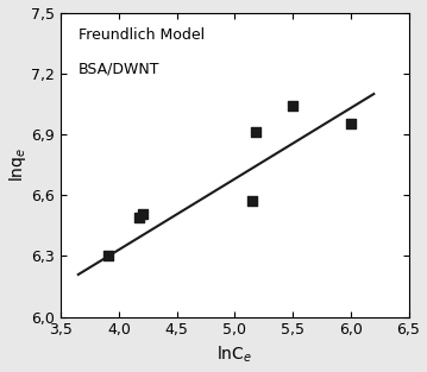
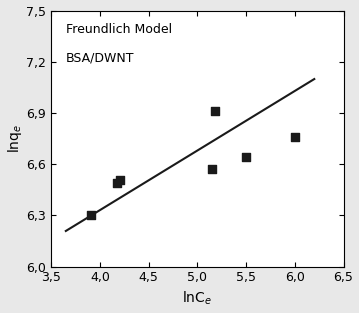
5,5: 7,04 -> 6,64
6,0: 6,95 -> 6,76
